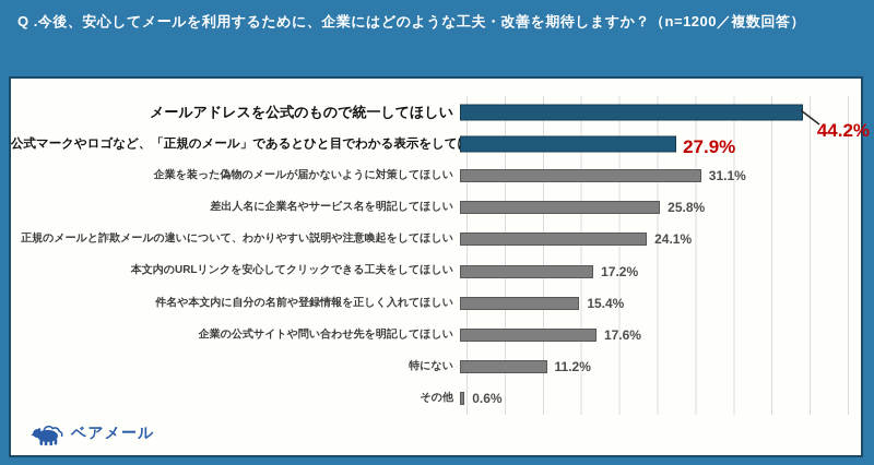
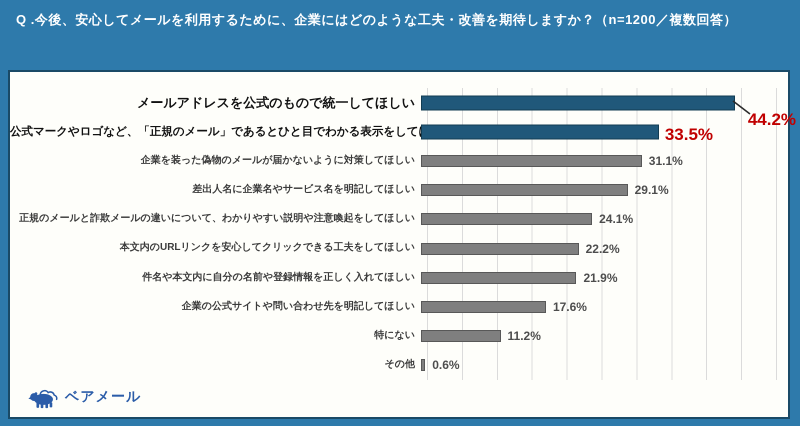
公式マークやロゴなど、「正規のメール」であるとひと目でわかる表示をしてほしい: 27.9% -> 33.5%
差出人名に企業名やサービス名を明記してほしい: 25.8% -> 29.1%
本文内のURLリンクを安心してクリックできる工夫をしてほしい: 17.2% -> 22.2%
件名や本文内に自分の名前や登録情報を正しく入れてほしい: 15.4% -> 21.9%
